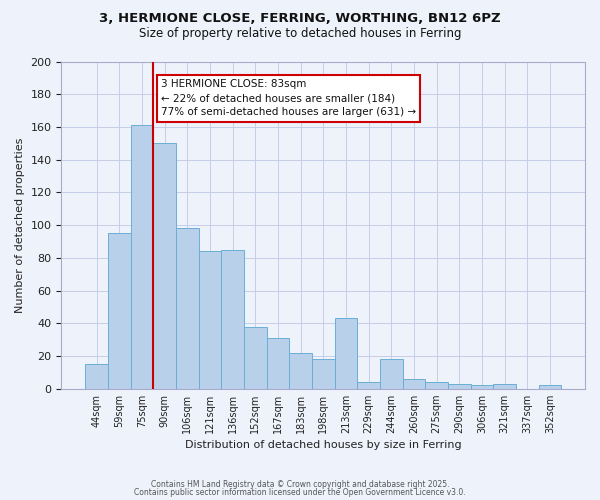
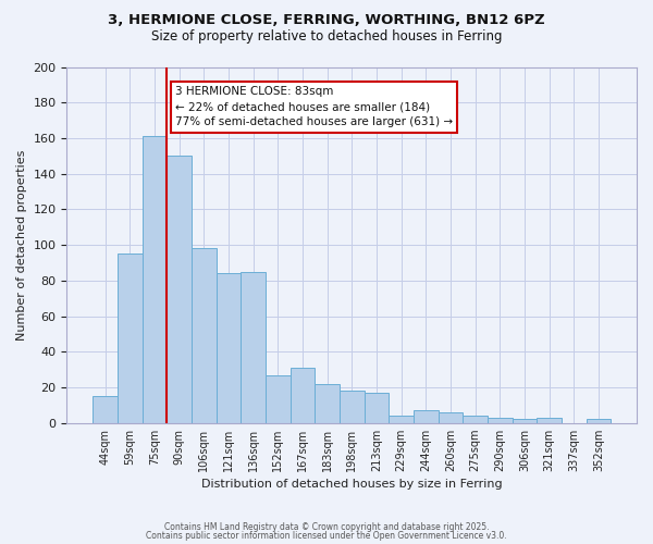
152sqm: 38 -> 27
213sqm: 43 -> 17
244sqm: 18 -> 7
